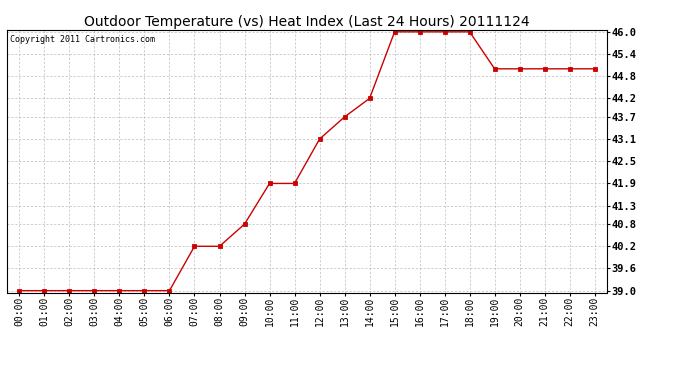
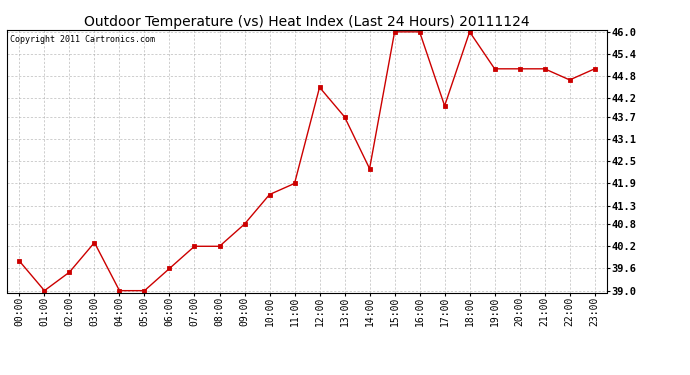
00:00: 39.0 -> 39.8
02:00: 39.0 -> 39.5
03:00: 39.0 -> 40.3
06:00: 39.0 -> 39.6
10:00: 41.9 -> 41.6
12:00: 43.1 -> 44.5
14:00: 44.2 -> 42.3
17:00: 46.0 -> 44.0
22:00: 45.0 -> 44.7
